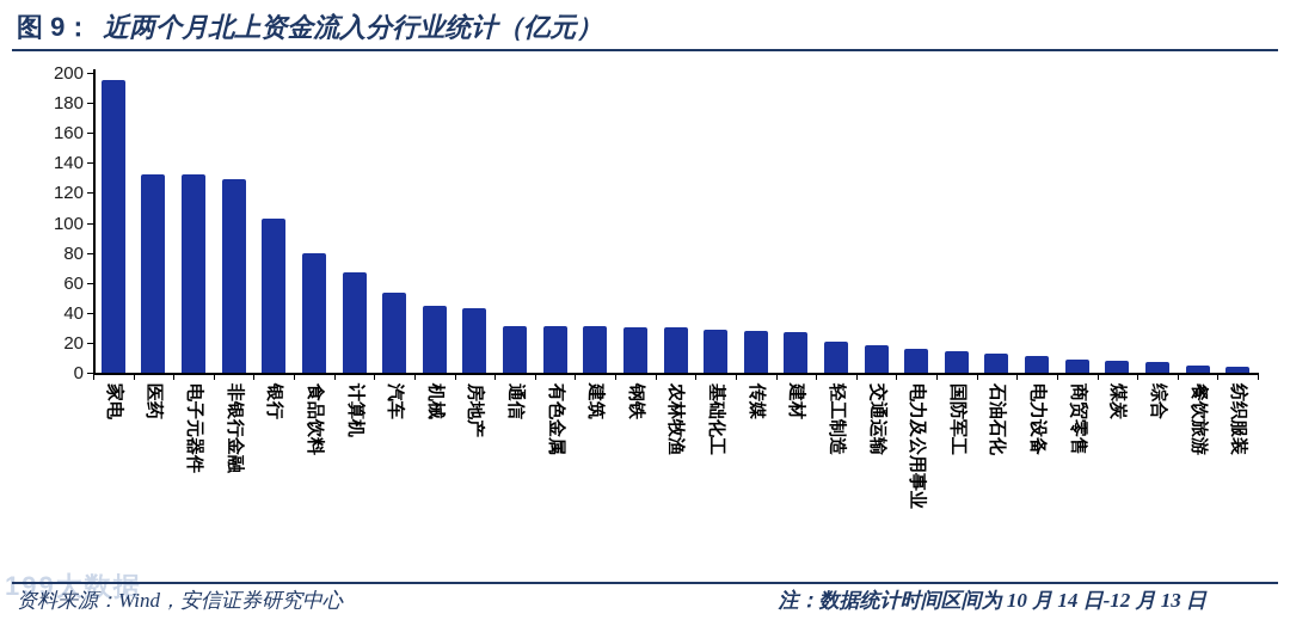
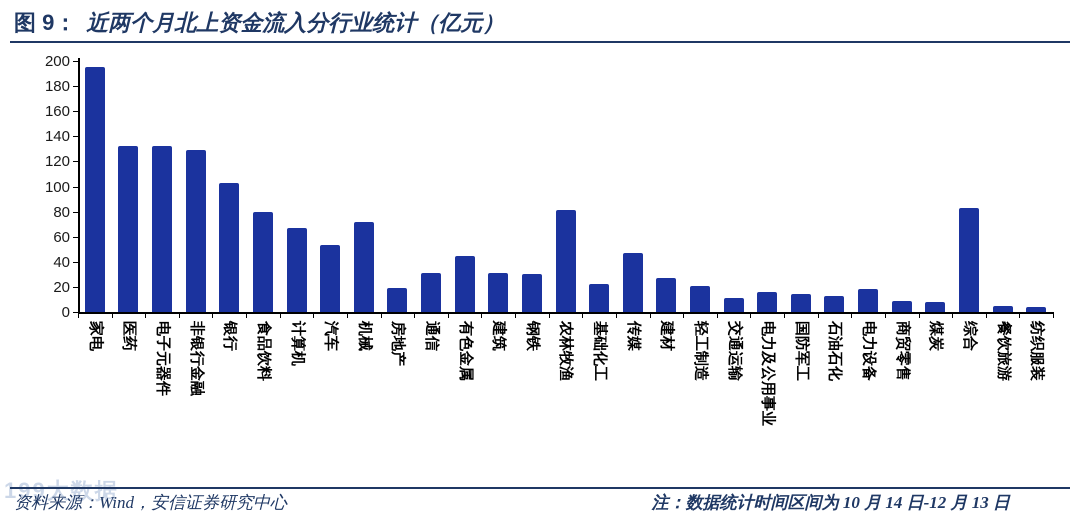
机械: 45 -> 72
房地产: 43 -> 19
有色金属: 31 -> 45
农林牧渔: 30 -> 81
基础化工: 29 -> 22
传媒: 28 -> 47
交通运输: 18 -> 11
电力设备: 11 -> 18
综合: 7 -> 83
